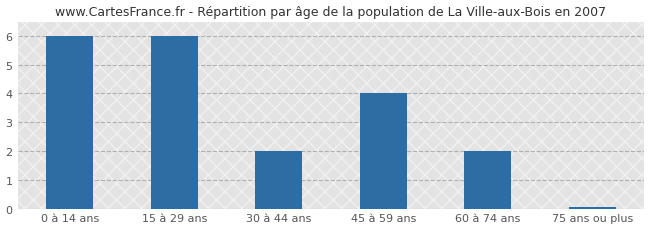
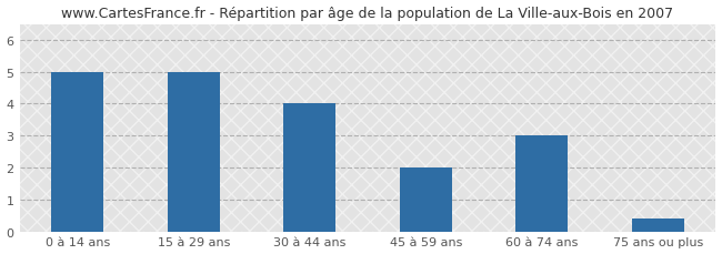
0 à 14 ans: 6.00 -> 5.00
15 à 29 ans: 6.00 -> 5.00
30 à 44 ans: 2.00 -> 4.00
45 à 59 ans: 4.00 -> 2.00
60 à 74 ans: 2.00 -> 3.00
75 ans ou plus: 0.07 -> 0.40
